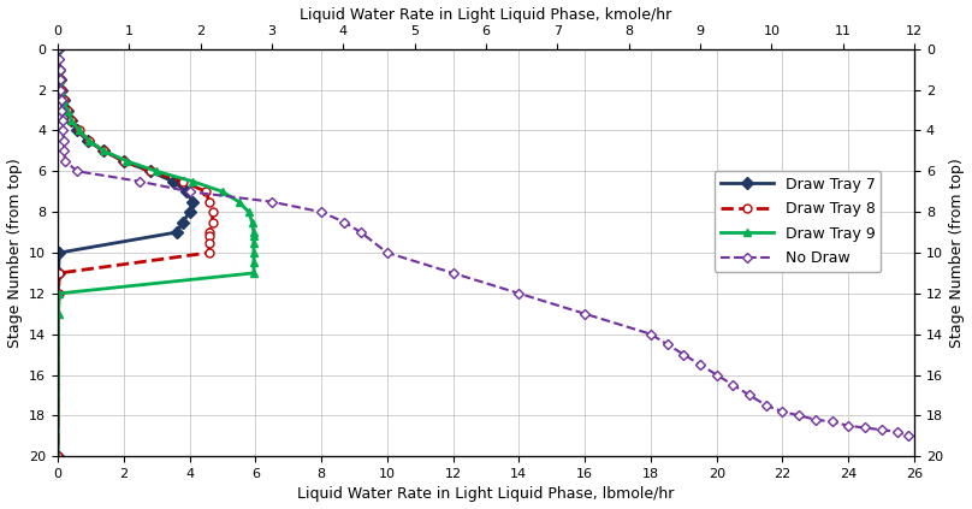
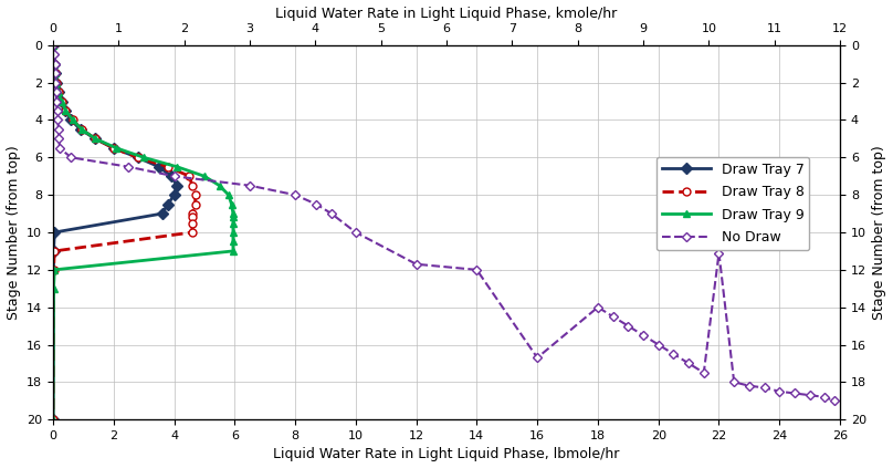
No Draw/12: 11.0 -> 11.7
No Draw/16: 13.0 -> 16.7
No Draw/22: 17.8 -> 11.1
